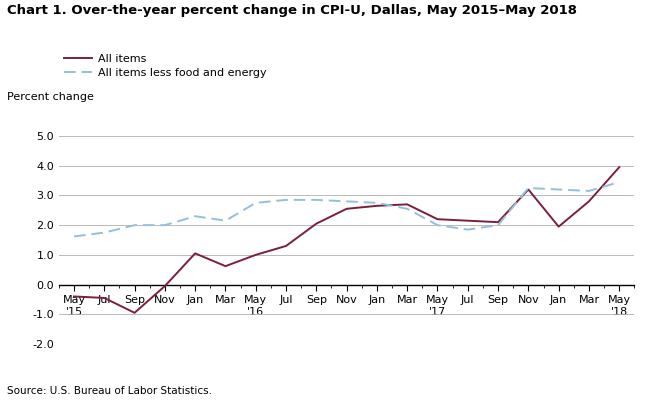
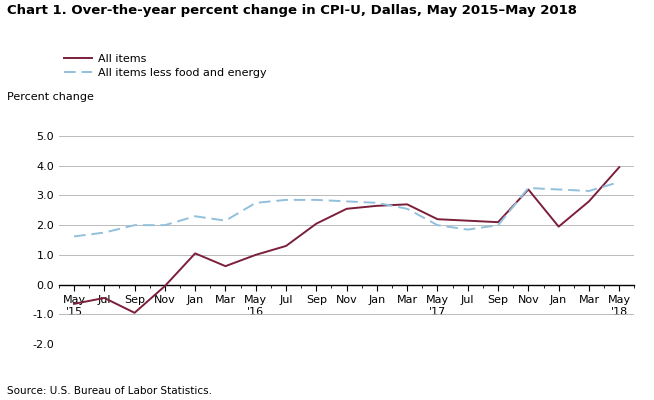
All items/May '15: -0.40 -> -0.65
